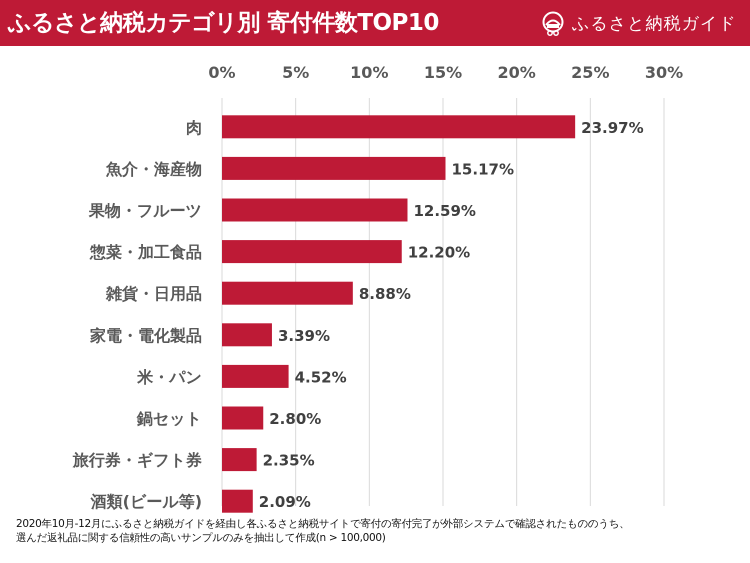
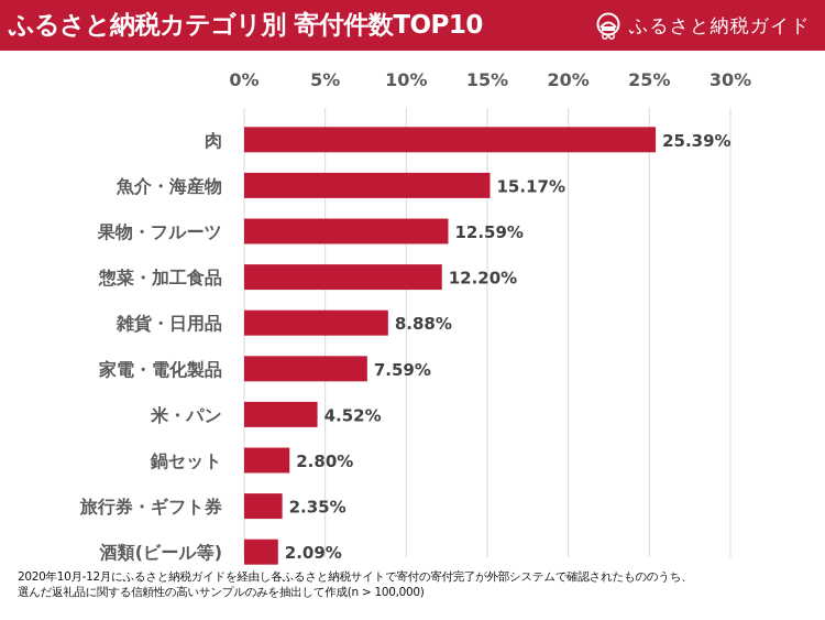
肉: 23.97% -> 25.39%
家電・電化製品: 3.39% -> 7.59%
